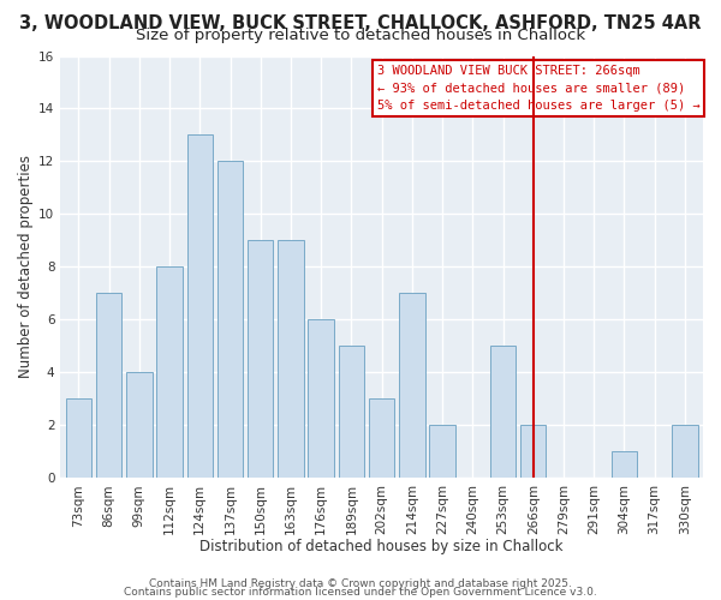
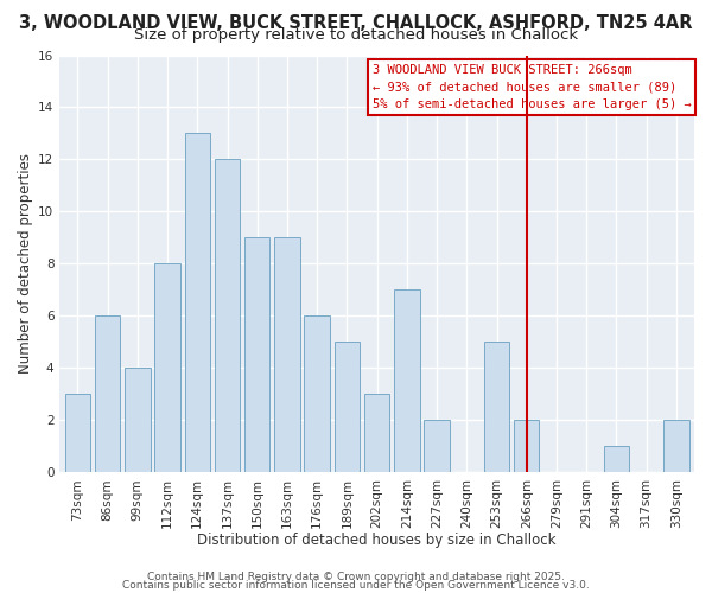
86sqm: 7 -> 6
